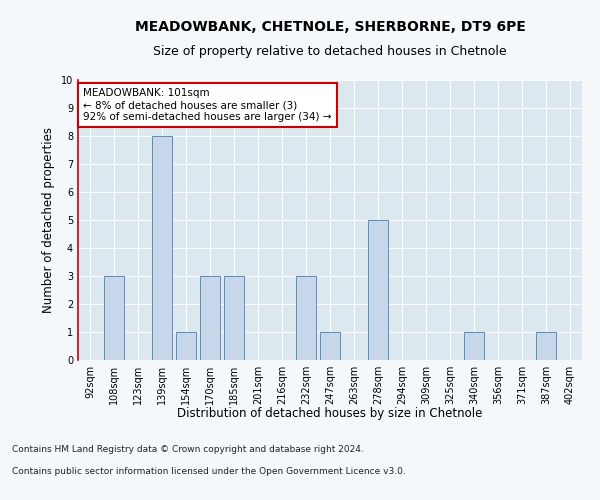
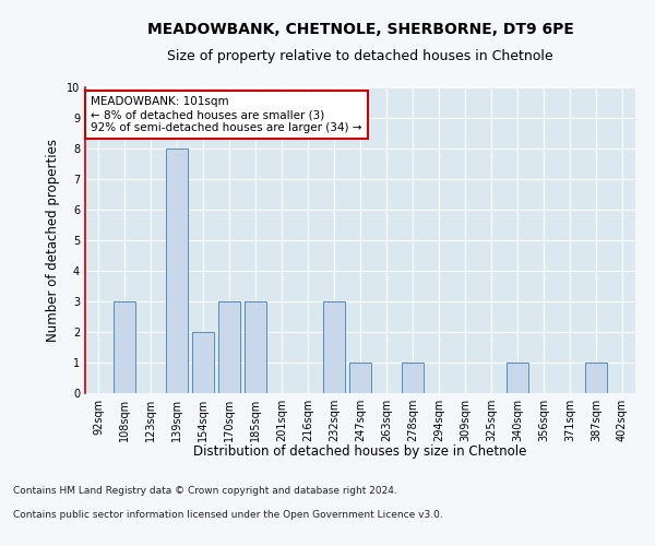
154sqm: 1 -> 2
278sqm: 5 -> 1
